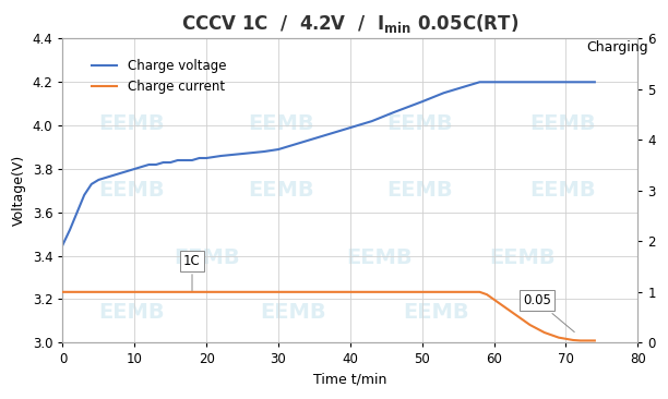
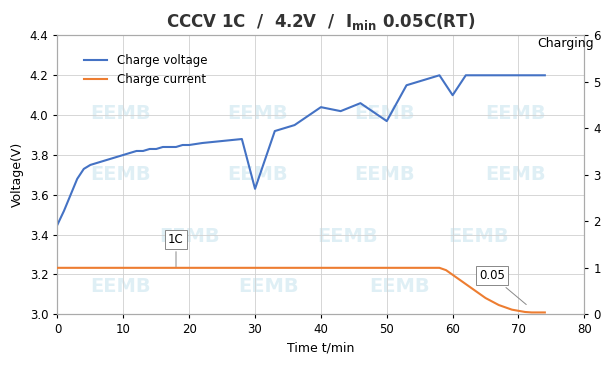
Charge voltage/30: 3.89 -> 3.63
Charge voltage/40: 3.99 -> 4.04
Charge voltage/50: 4.11 -> 3.97
Charge voltage/60: 4.20 -> 4.10
